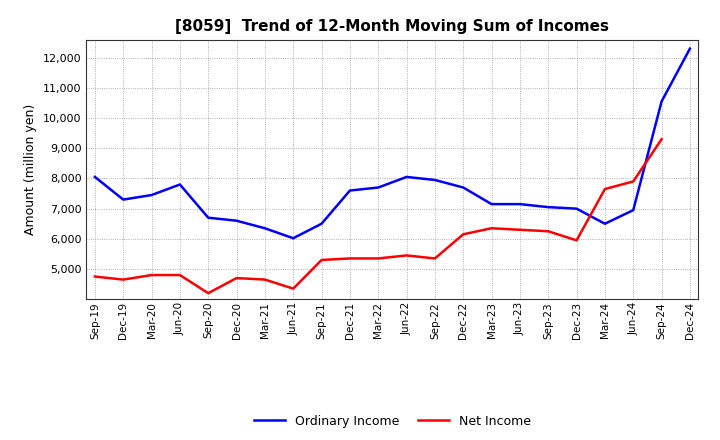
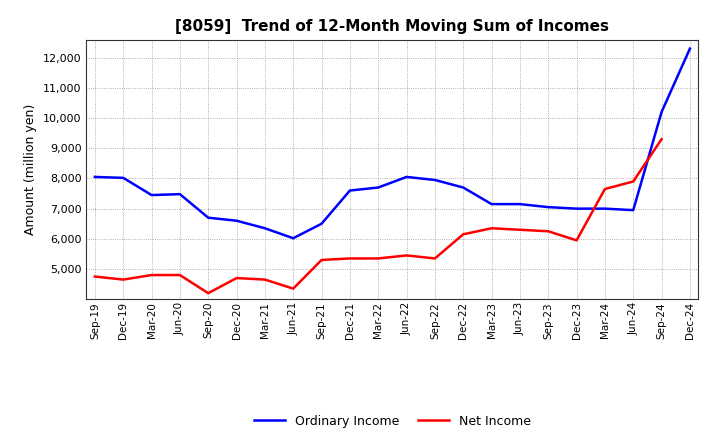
Ordinary Income/Dec-19: 7,300 -> 8,020
Ordinary Income/Jun-20: 7,800 -> 7,480
Ordinary Income/Mar-24: 6,500 -> 7,000
Ordinary Income/Sep-24: 10,550 -> 10,200
